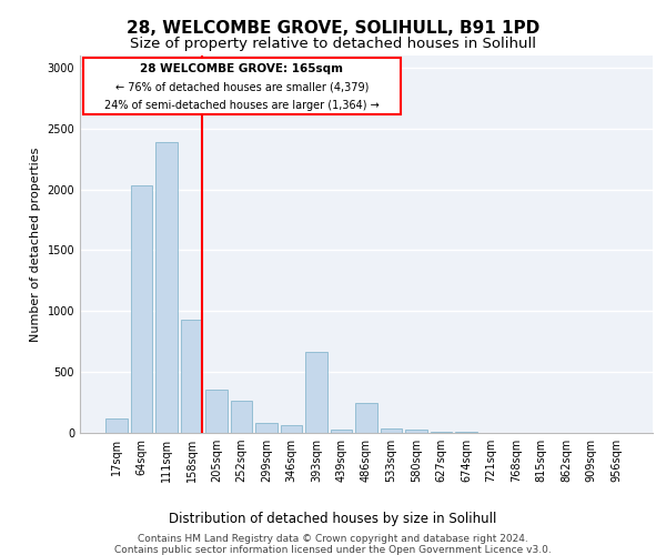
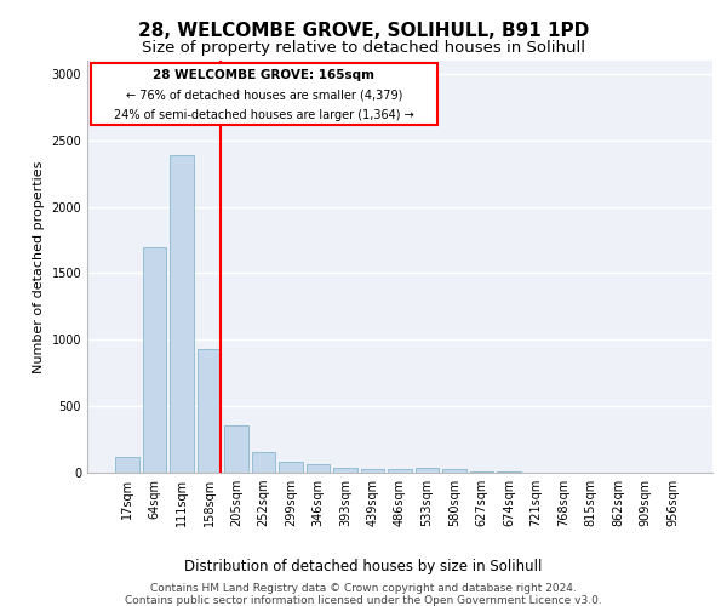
64sqm: 2030 -> 1700
252sqm: 260 -> 160
393sqm: 670 -> 40
486sqm: 250 -> 30
